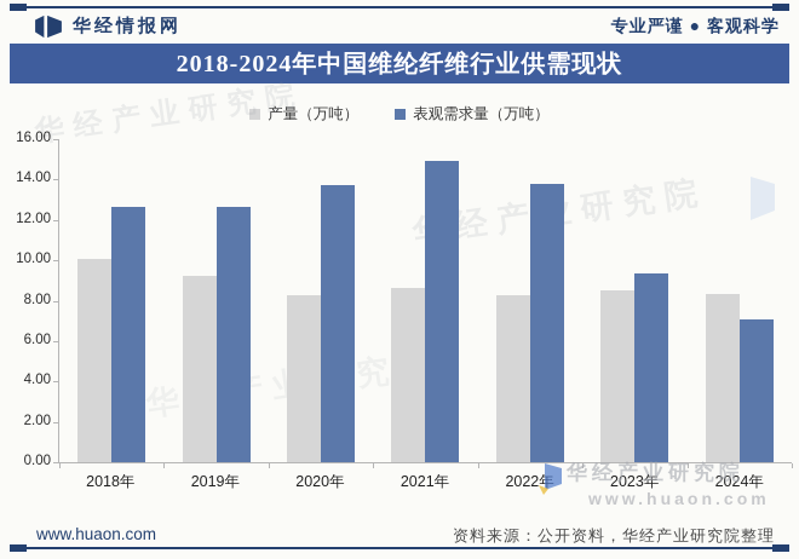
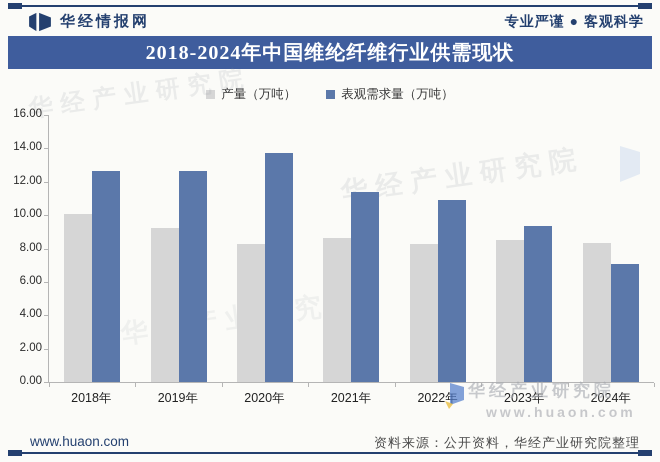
表观需求量（万吨）/2021年: 14.9 -> 11.4
表观需求量（万吨）/2022年: 13.8 -> 10.9
